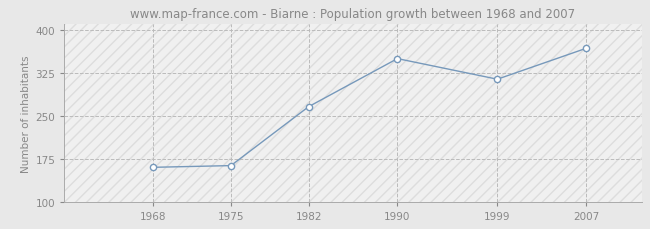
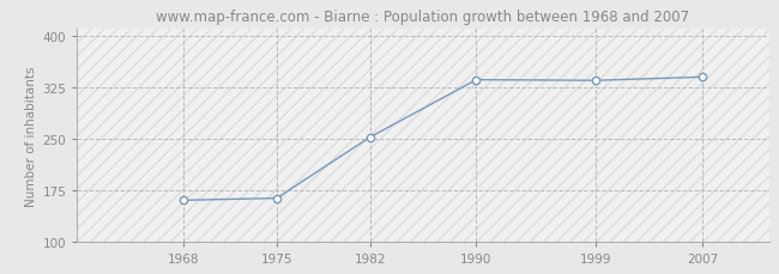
1982: 266 -> 252
1990: 350 -> 336
1999: 314 -> 335
2007: 368 -> 340
